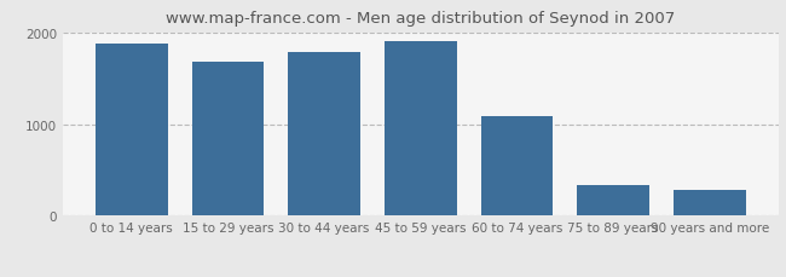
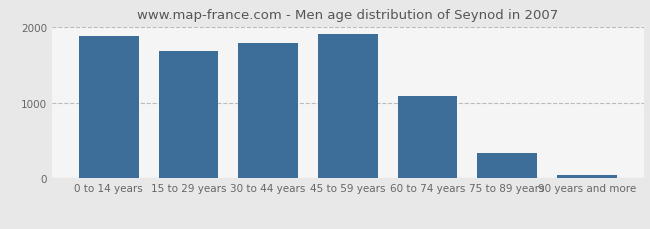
90 years and more: 280 -> 40
